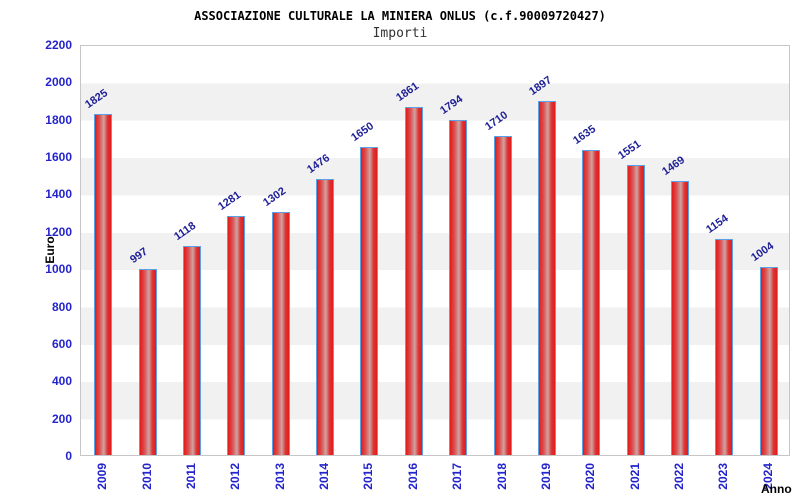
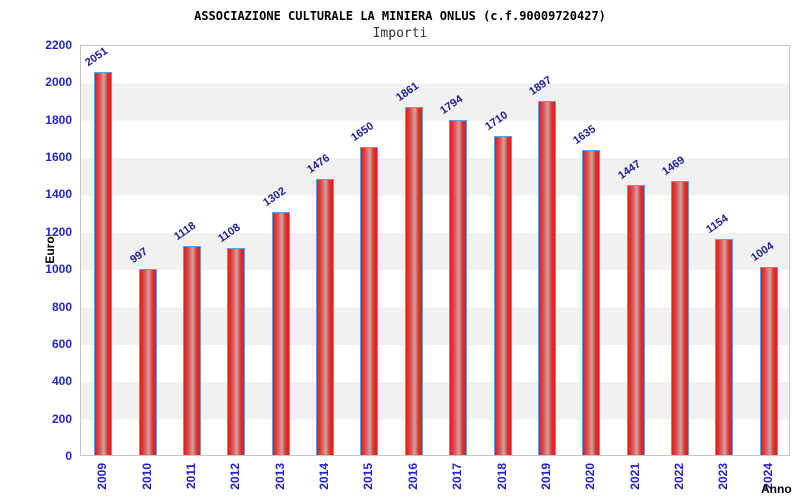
2009: 1825 -> 2051
2012: 1281 -> 1108
2021: 1551 -> 1447
